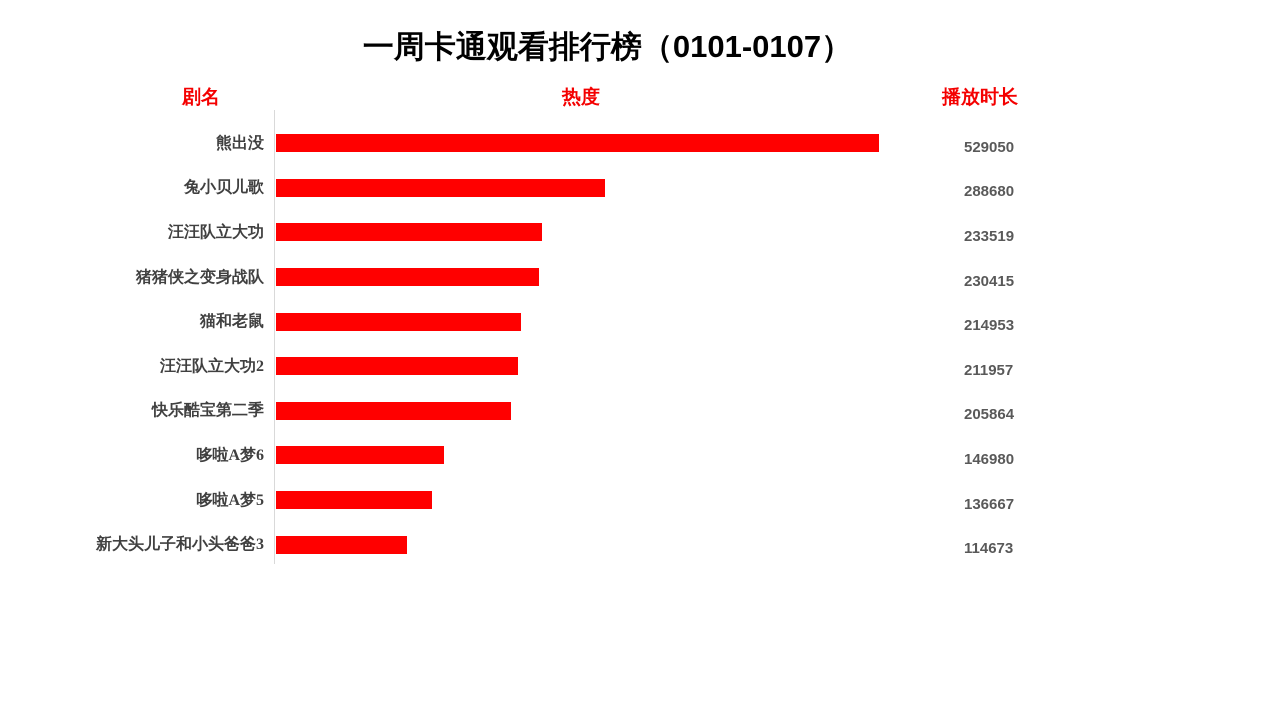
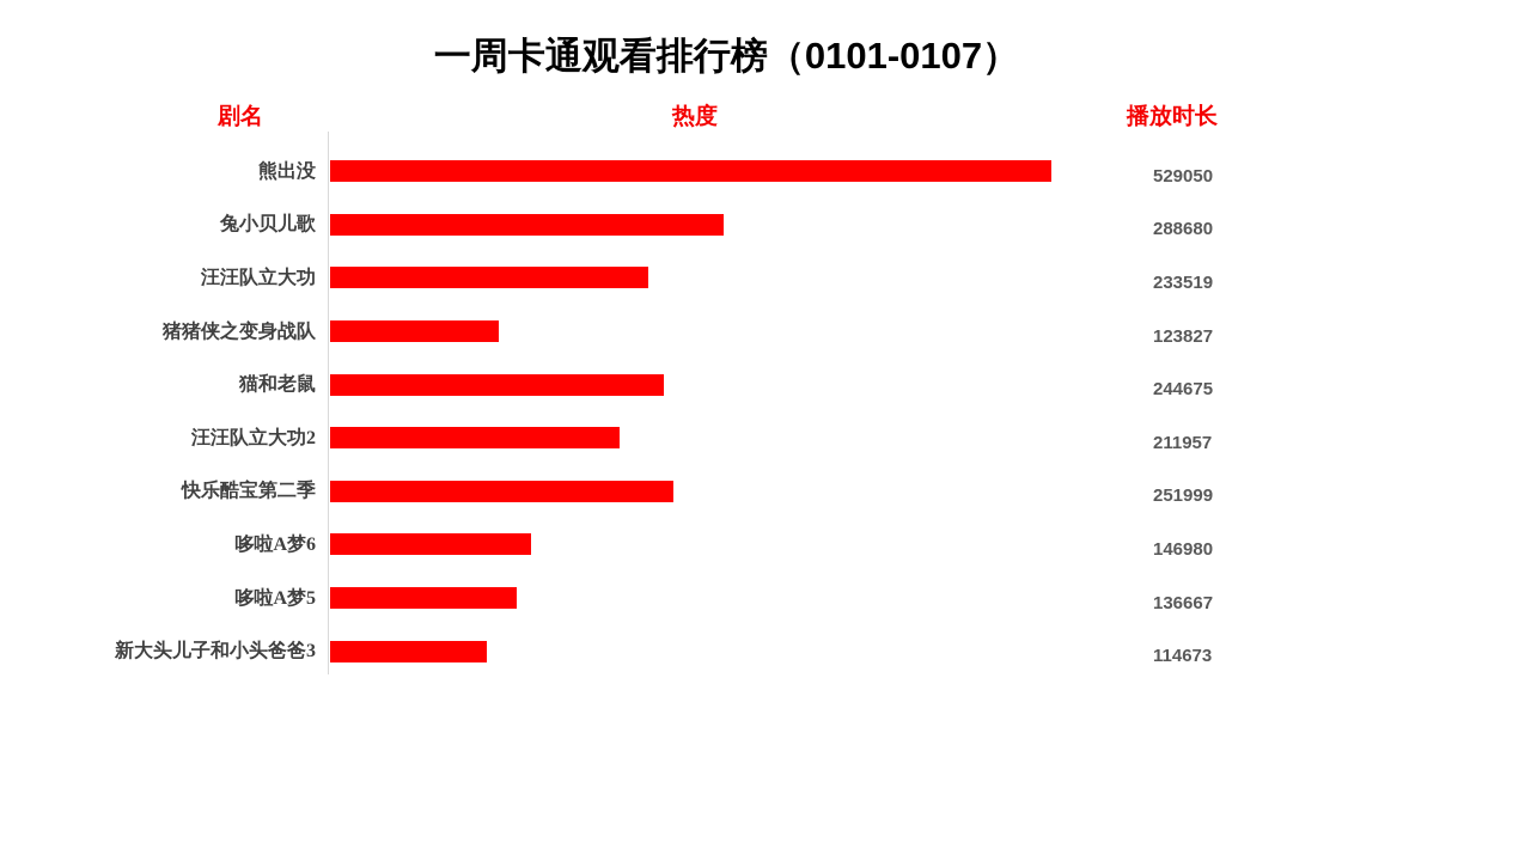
猪猪侠之变身战队: 230415 -> 123827
猫和老鼠: 214953 -> 244675
快乐酷宝第二季: 205864 -> 251999
